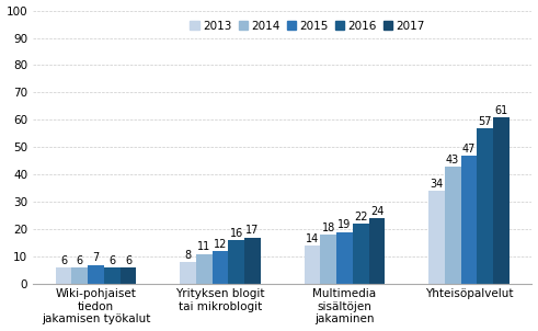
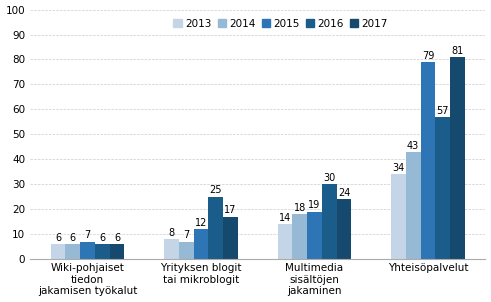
2014/Yrityksen blogit tai mikroblogit: 11 -> 7
2016/Yrityksen blogit tai mikroblogit: 16 -> 25
2016/Multimedia sisältöjen jakaminen: 22 -> 30
2015/Yhteisöpalvelut: 47 -> 79
2017/Yhteisöpalvelut: 61 -> 81
